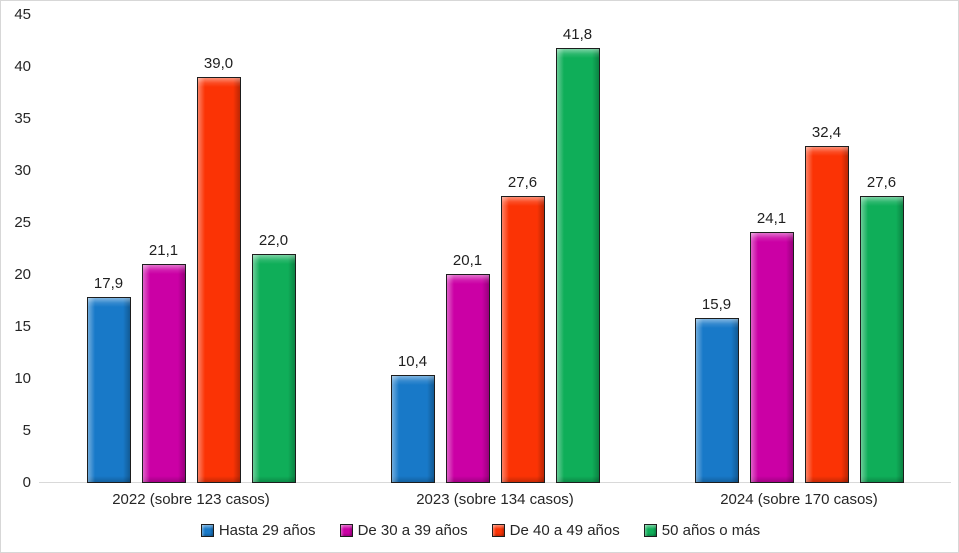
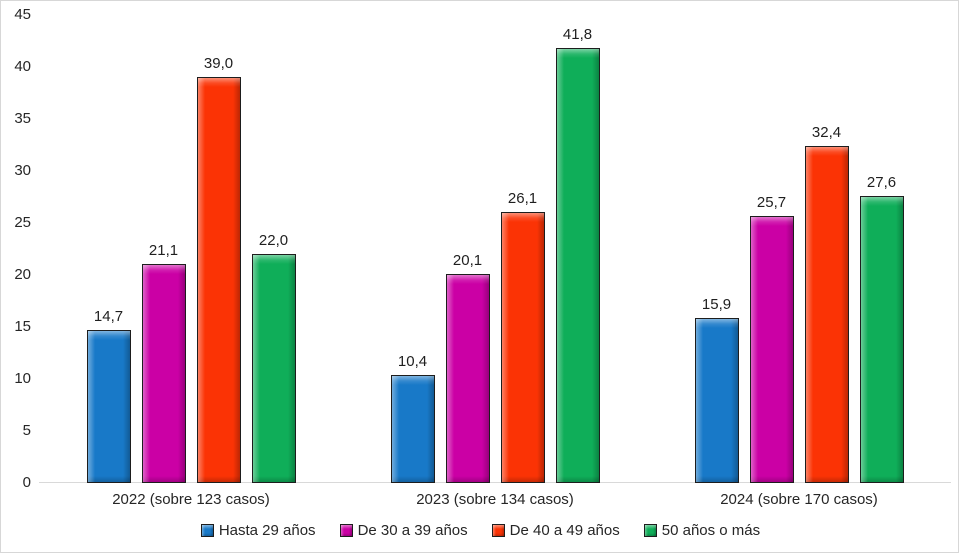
Hasta 29 años/2022 (sobre 123 casos): 17,9 -> 14,7
De 40 a 49 años/2023 (sobre 134 casos): 27,6 -> 26,1
De 30 a 39 años/2024 (sobre 170 casos): 24,1 -> 25,7
